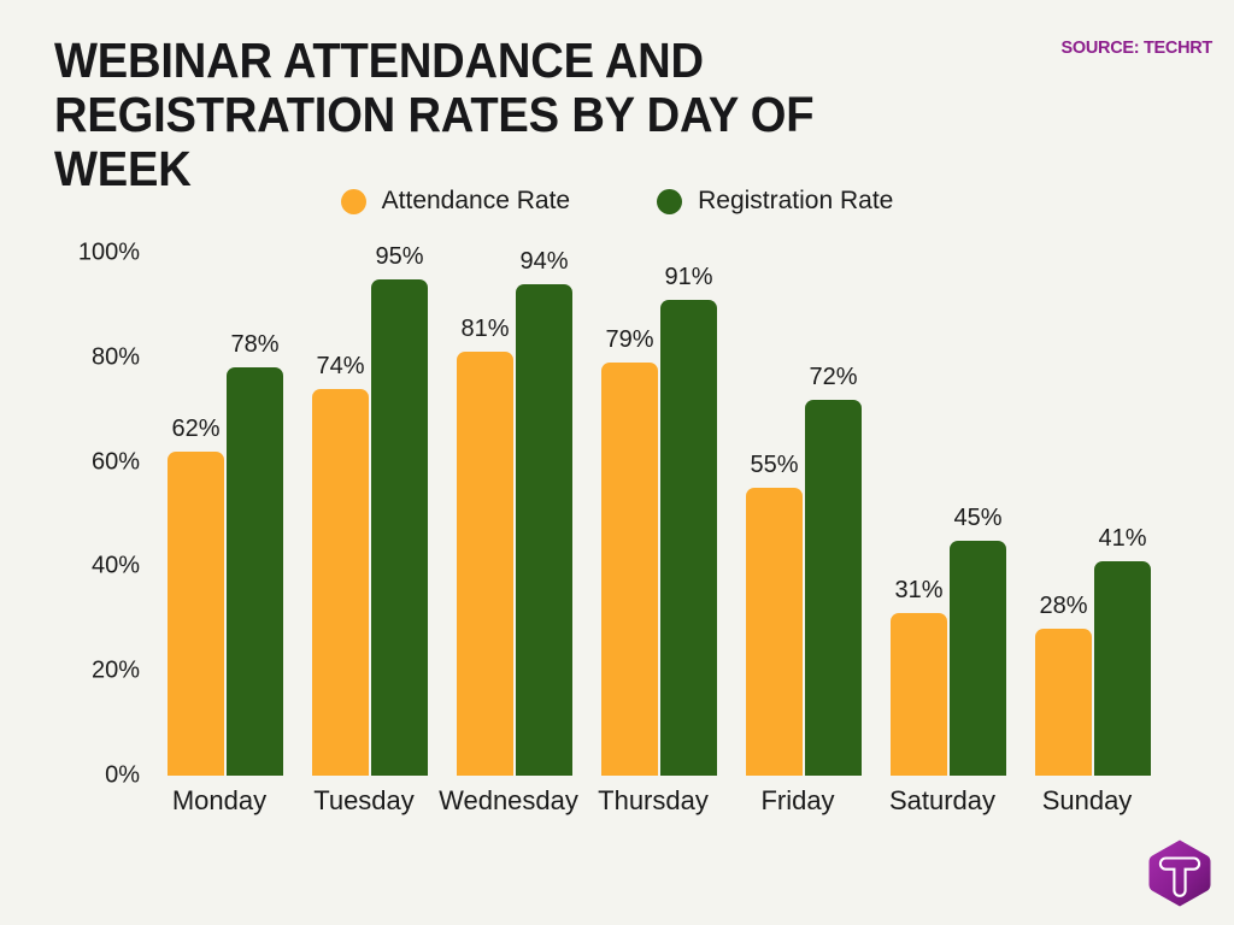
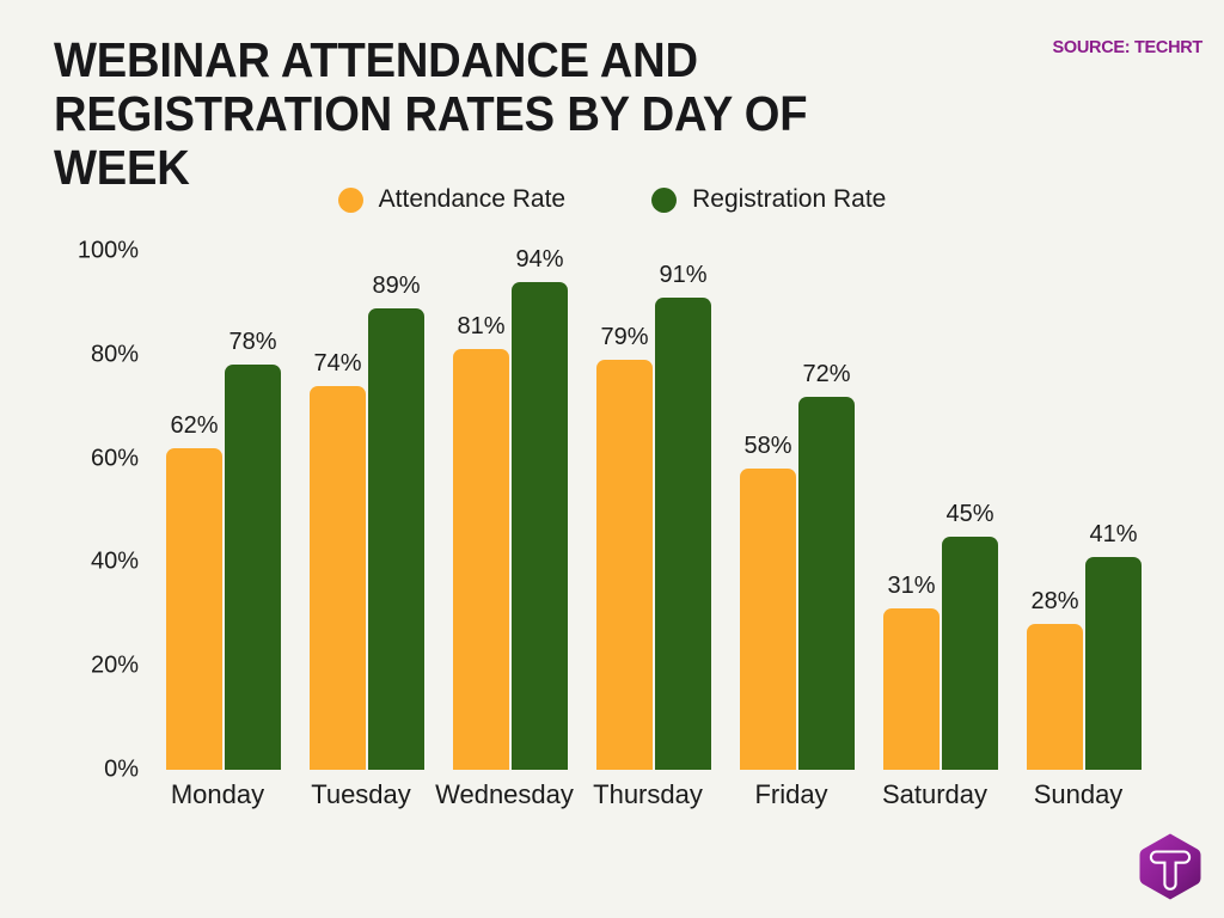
Registration Rate/Tuesday: 95% -> 89%
Attendance Rate/Friday: 55% -> 58%
